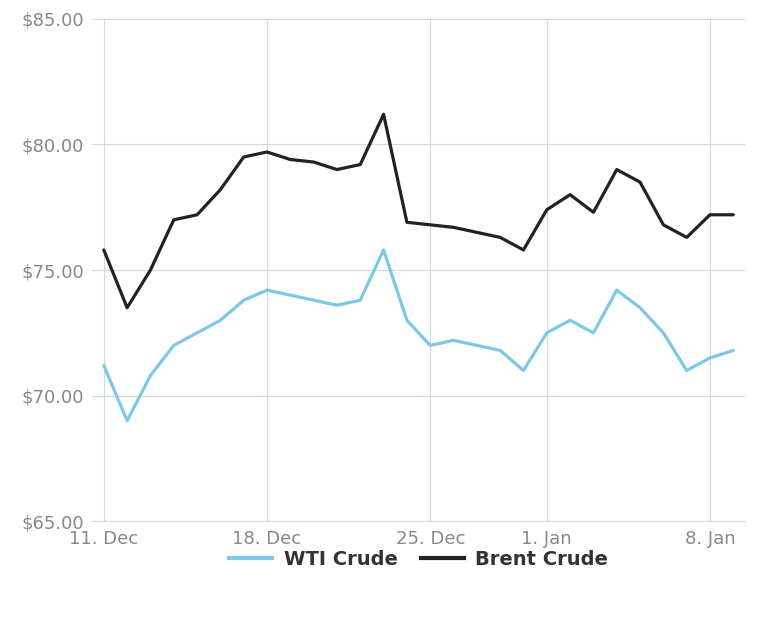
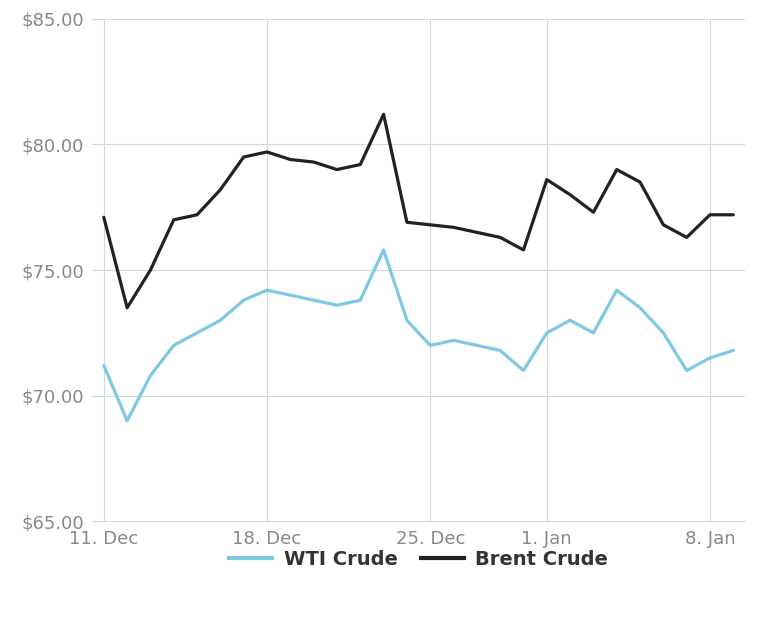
Brent Crude/11. Dec: $75.8 -> $77.1
Brent Crude/1. Jan: $77.4 -> $78.6
